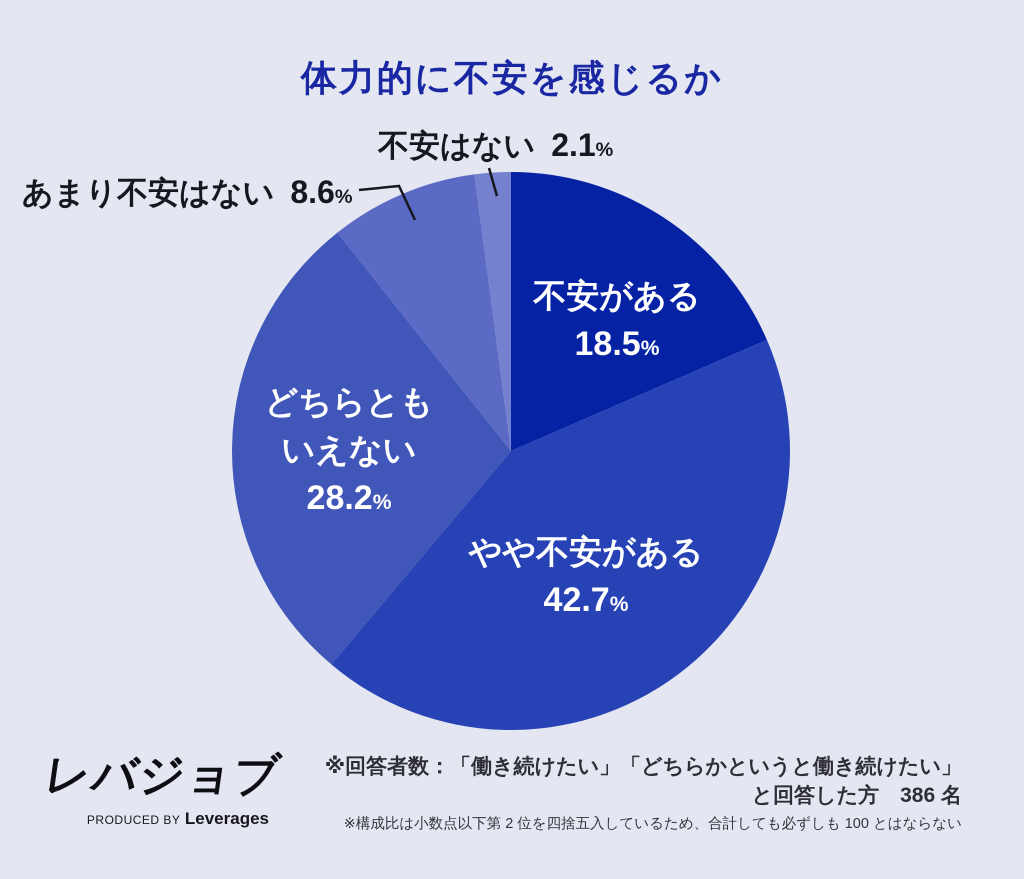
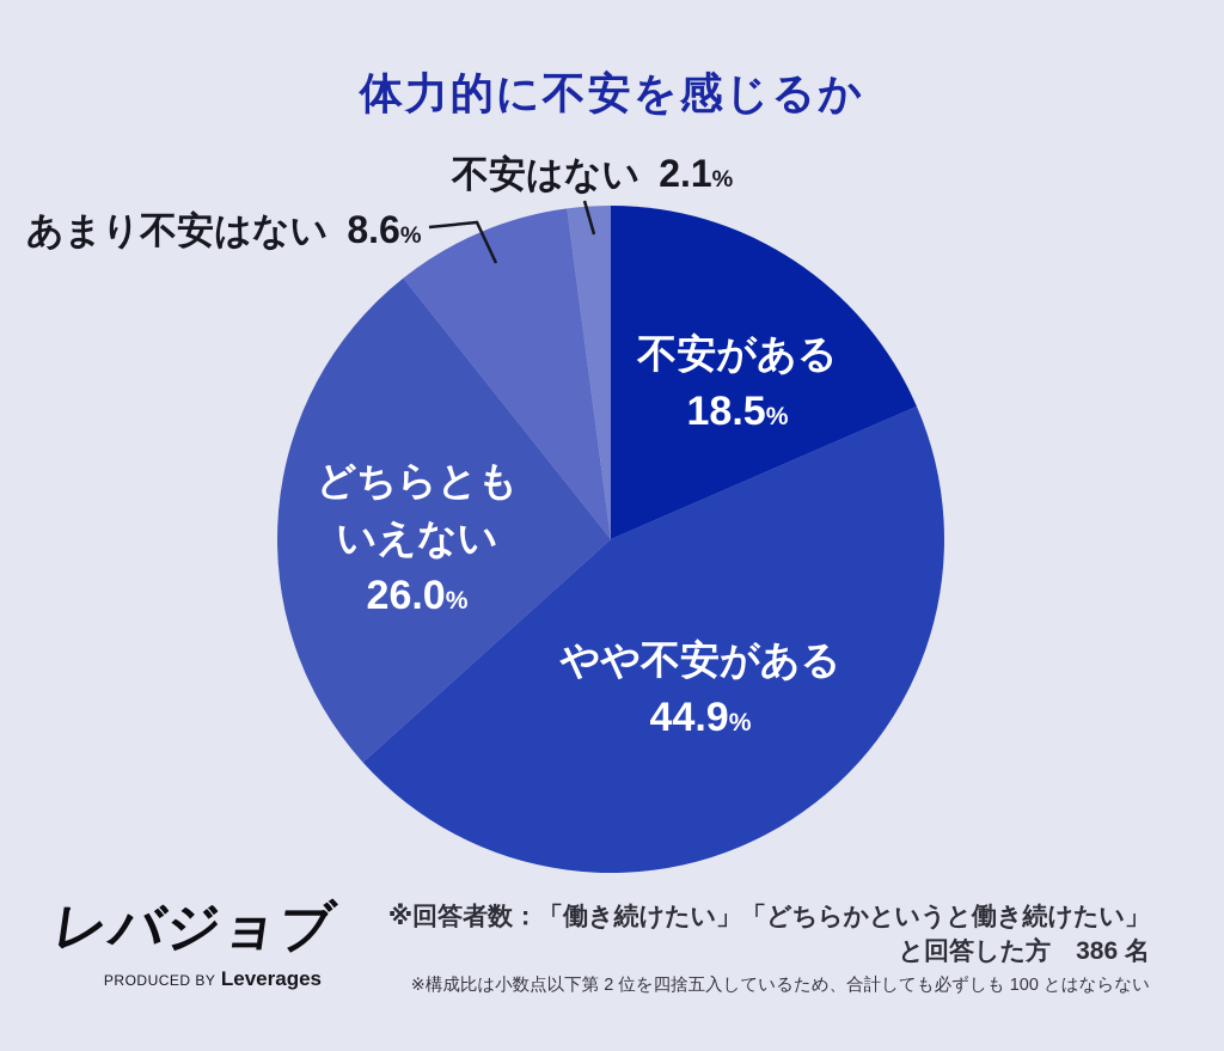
やや不安がある: 42.7 -> 44.9
どちらともいえない: 28.2 -> 26.0
